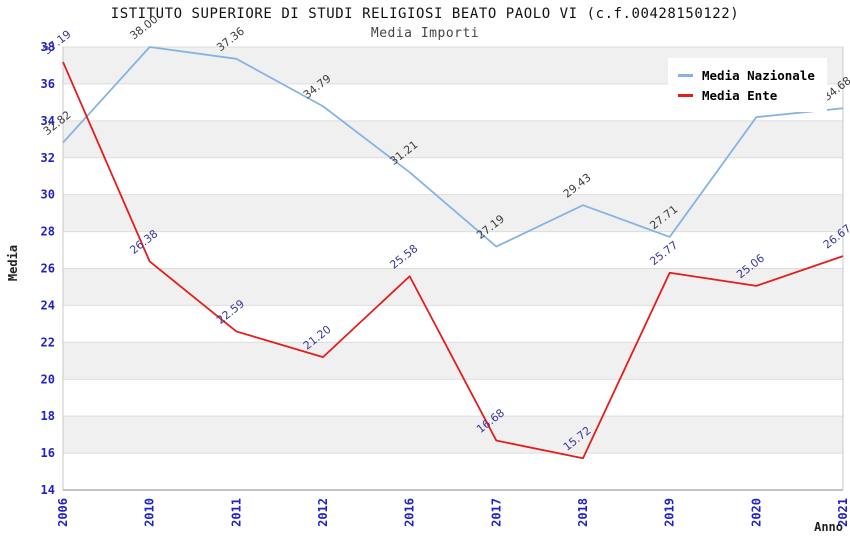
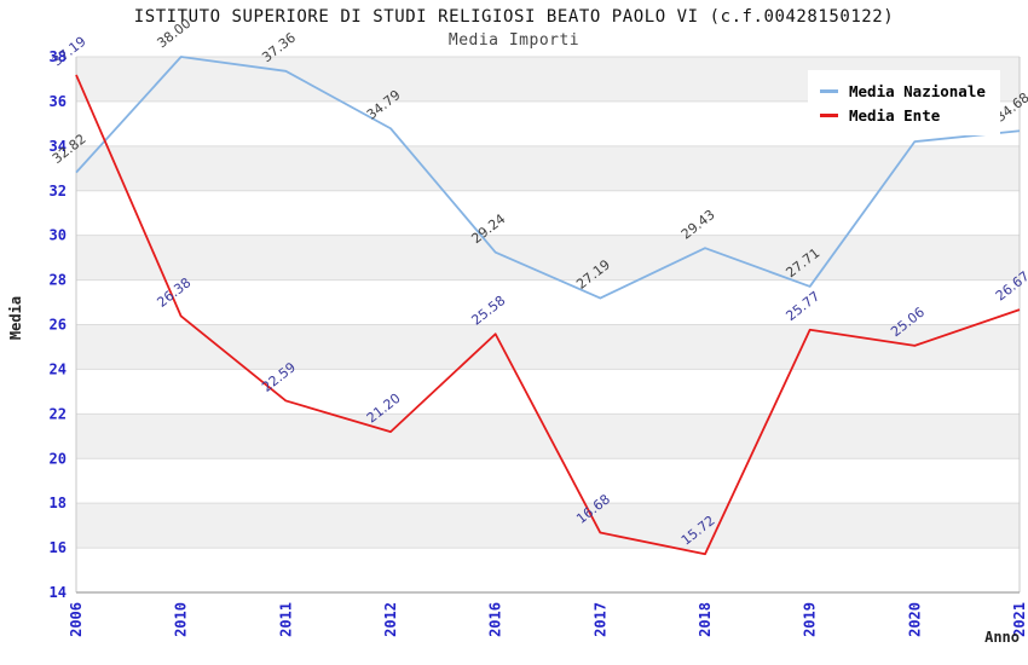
Media Nazionale/2016: 31.21 -> 29.24
